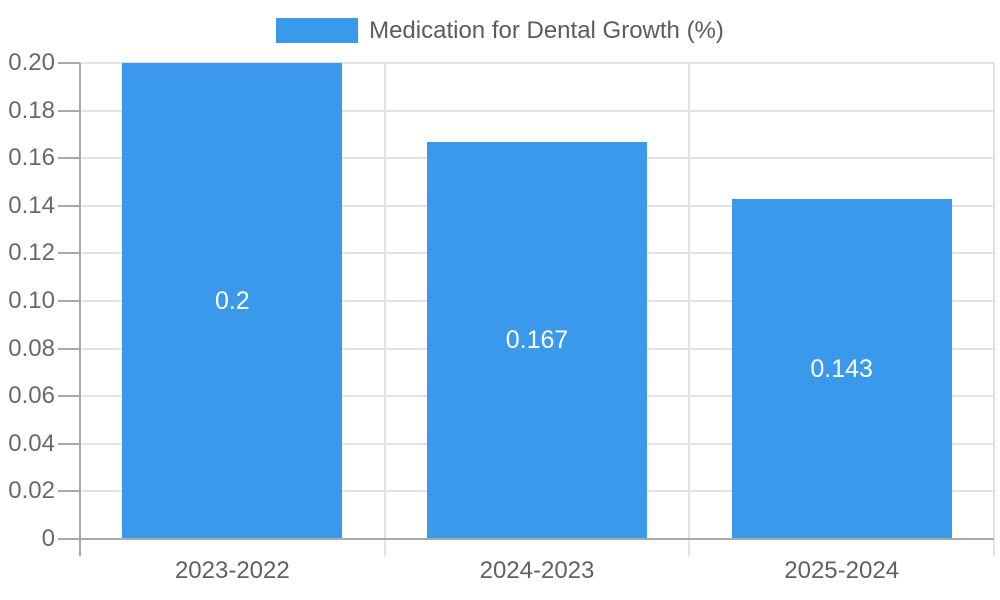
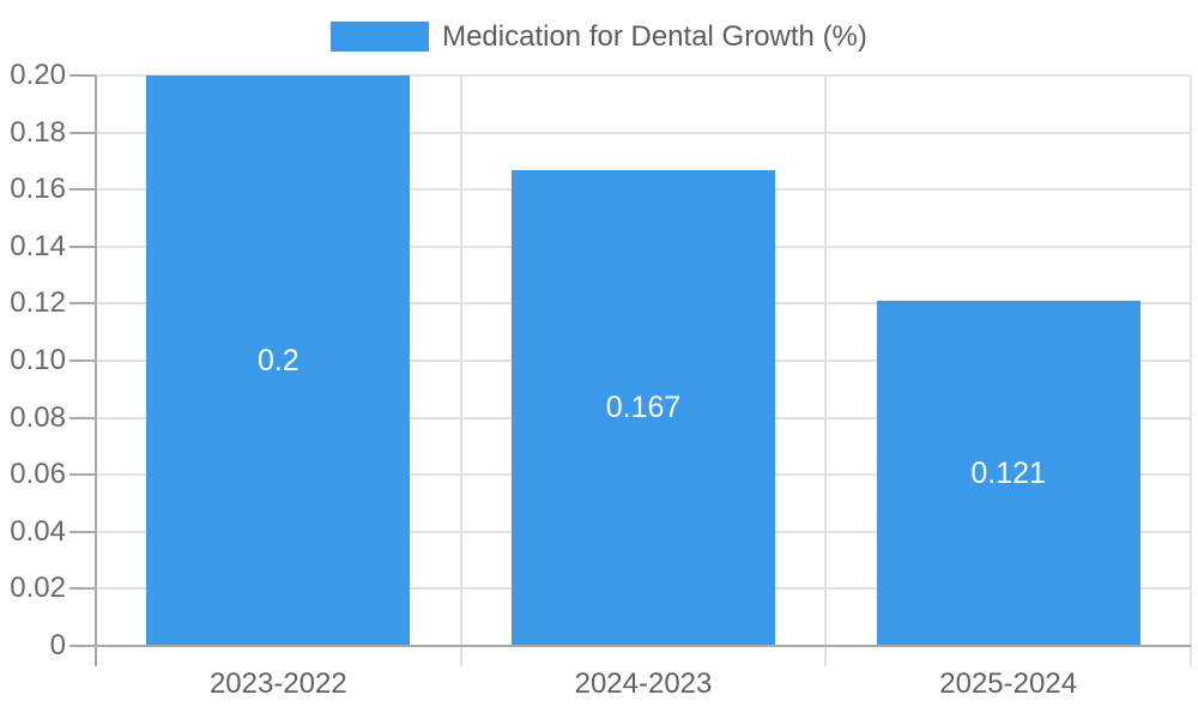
2025-2024: 0.143 -> 0.121
